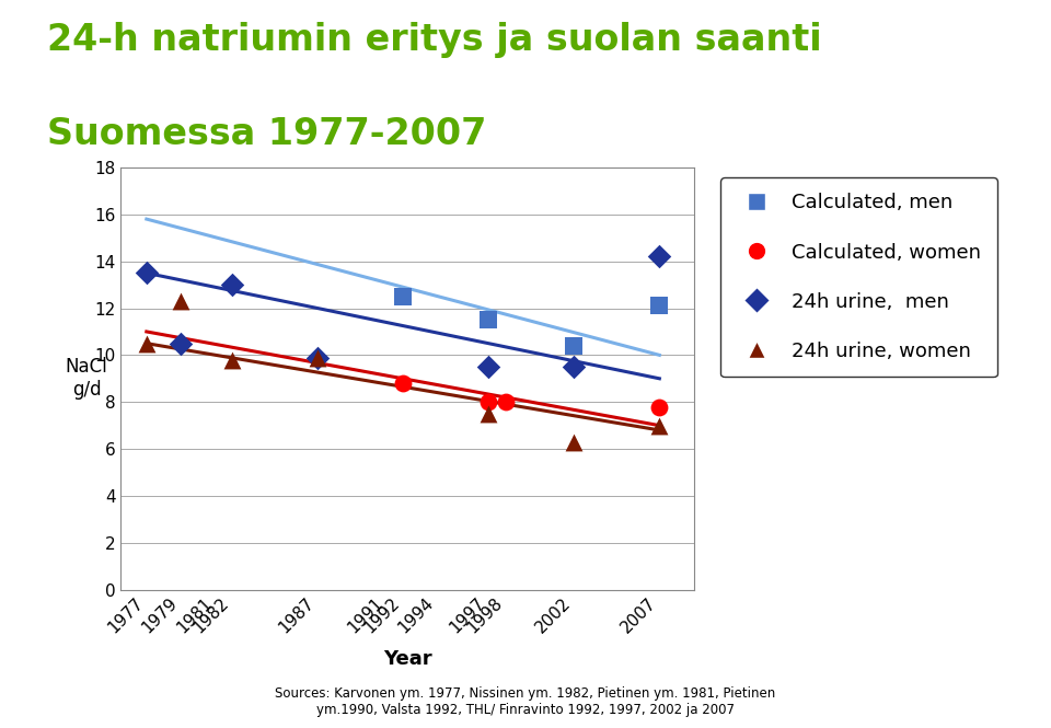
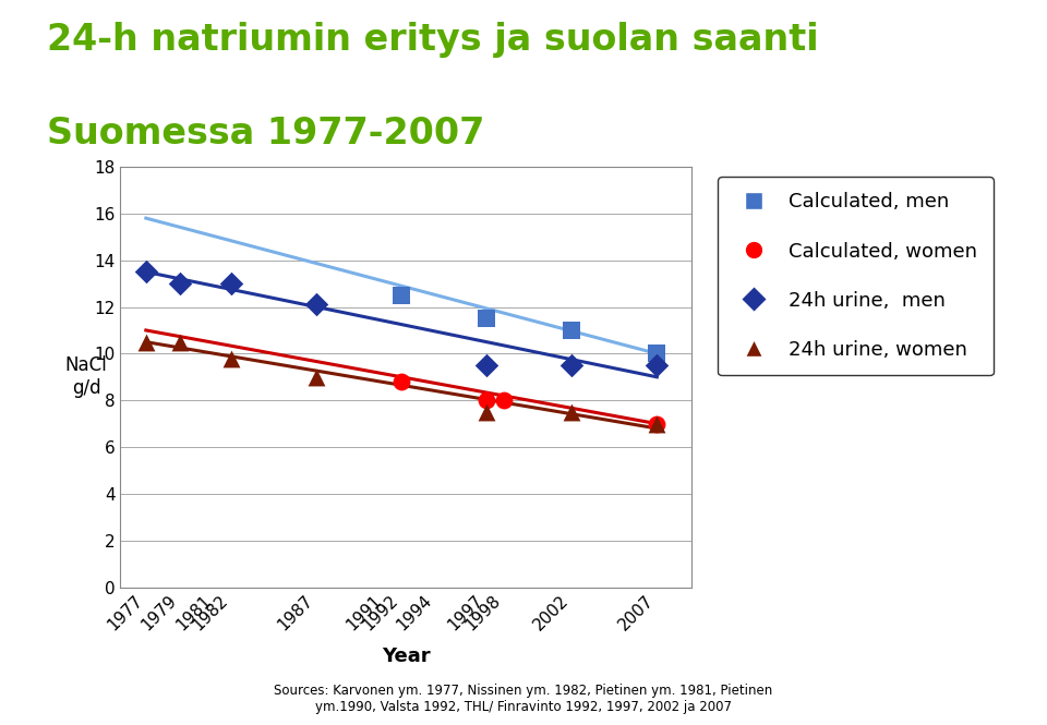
24h urine, men/1979: 10.5 -> 13.0
24h urine, women/1979: 12.3 -> 10.5
24h urine, men/1987: 9.9 -> 12.1
24h urine, women/1987: 9.9 -> 9.0
Calculated, men/2002: 10.4 -> 11.0
24h urine, women/2002: 6.3 -> 7.5
Calculated, men/2007: 12.1 -> 10.0
Calculated, women/2007: 7.8 -> 7.0
24h urine, men/2007: 14.2 -> 9.5
